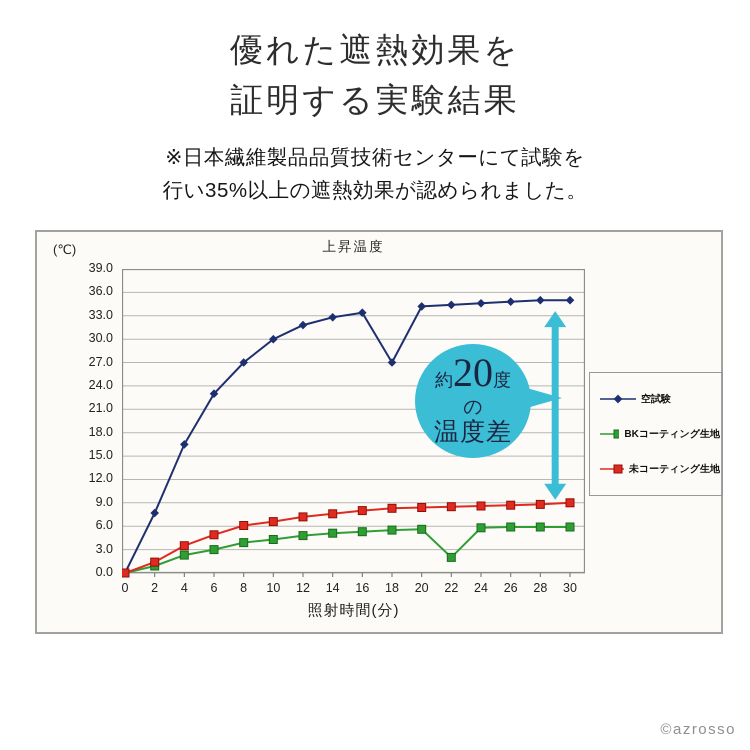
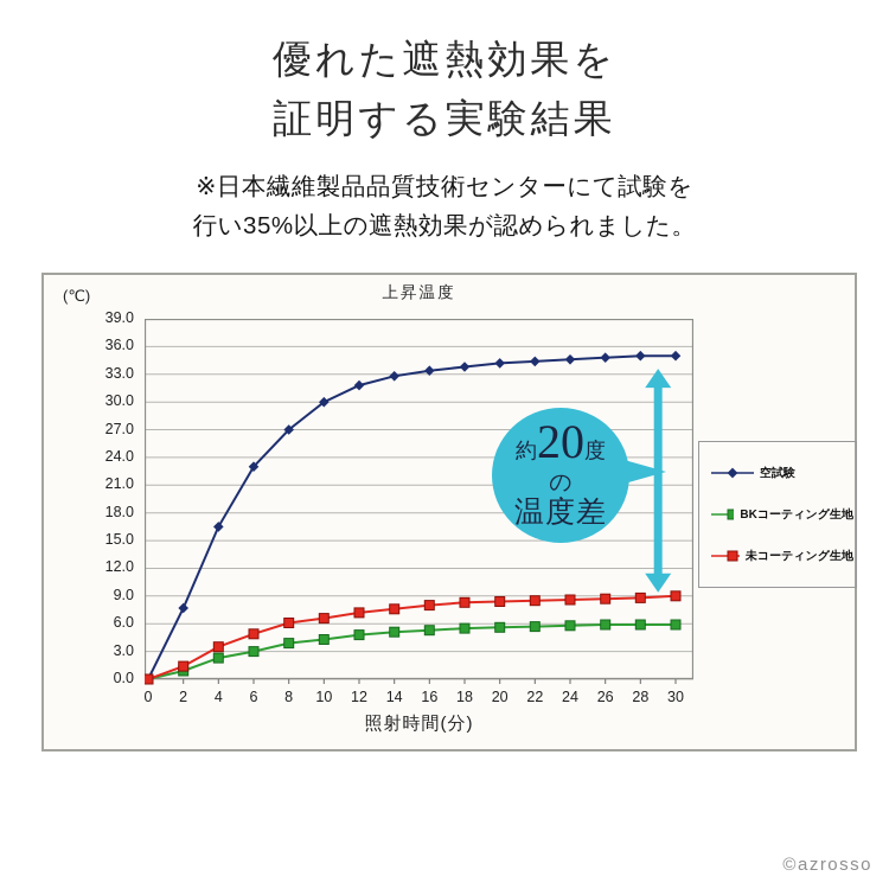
空試験/18: 27 -> 34
BKコーティング生地/22: 2 -> 6
